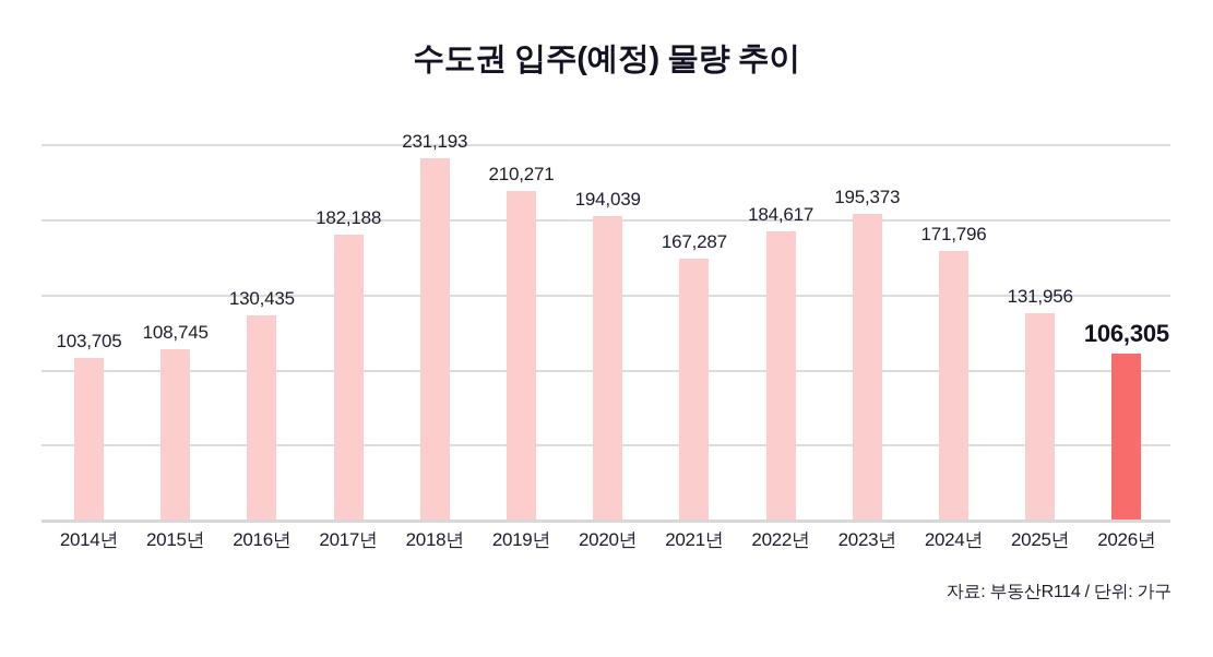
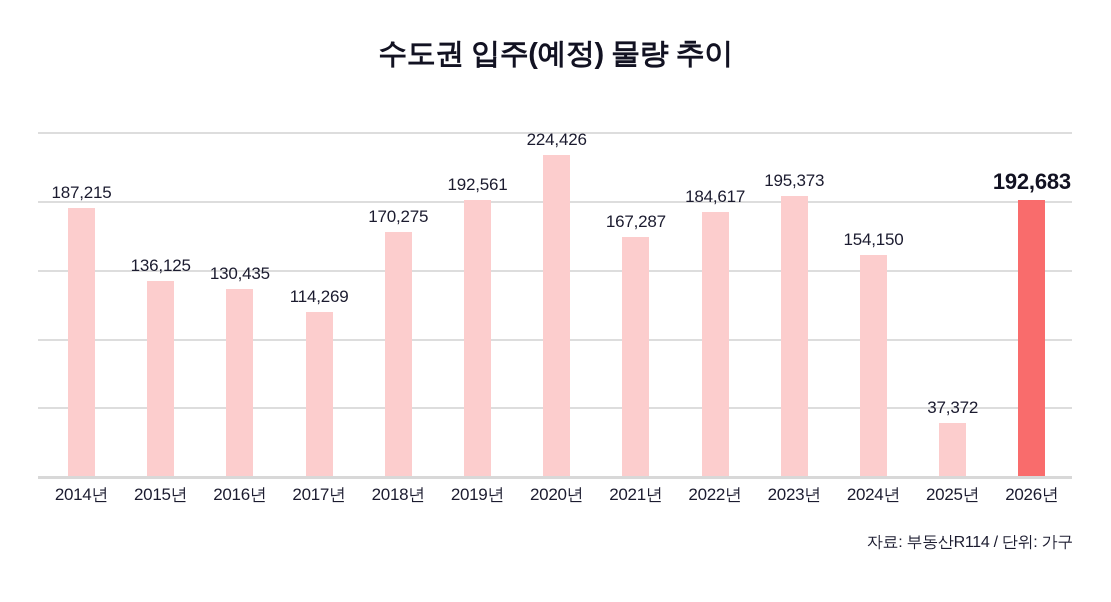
2014년: 103,705 -> 187,215
2015년: 108,745 -> 136,125
2017년: 182,188 -> 114,269
2018년: 231,193 -> 170,275
2019년: 210,271 -> 192,561
2020년: 194,039 -> 224,426
2024년: 171,796 -> 154,150
2025년: 131,956 -> 37,372
2026년: 106,305 -> 192,683
